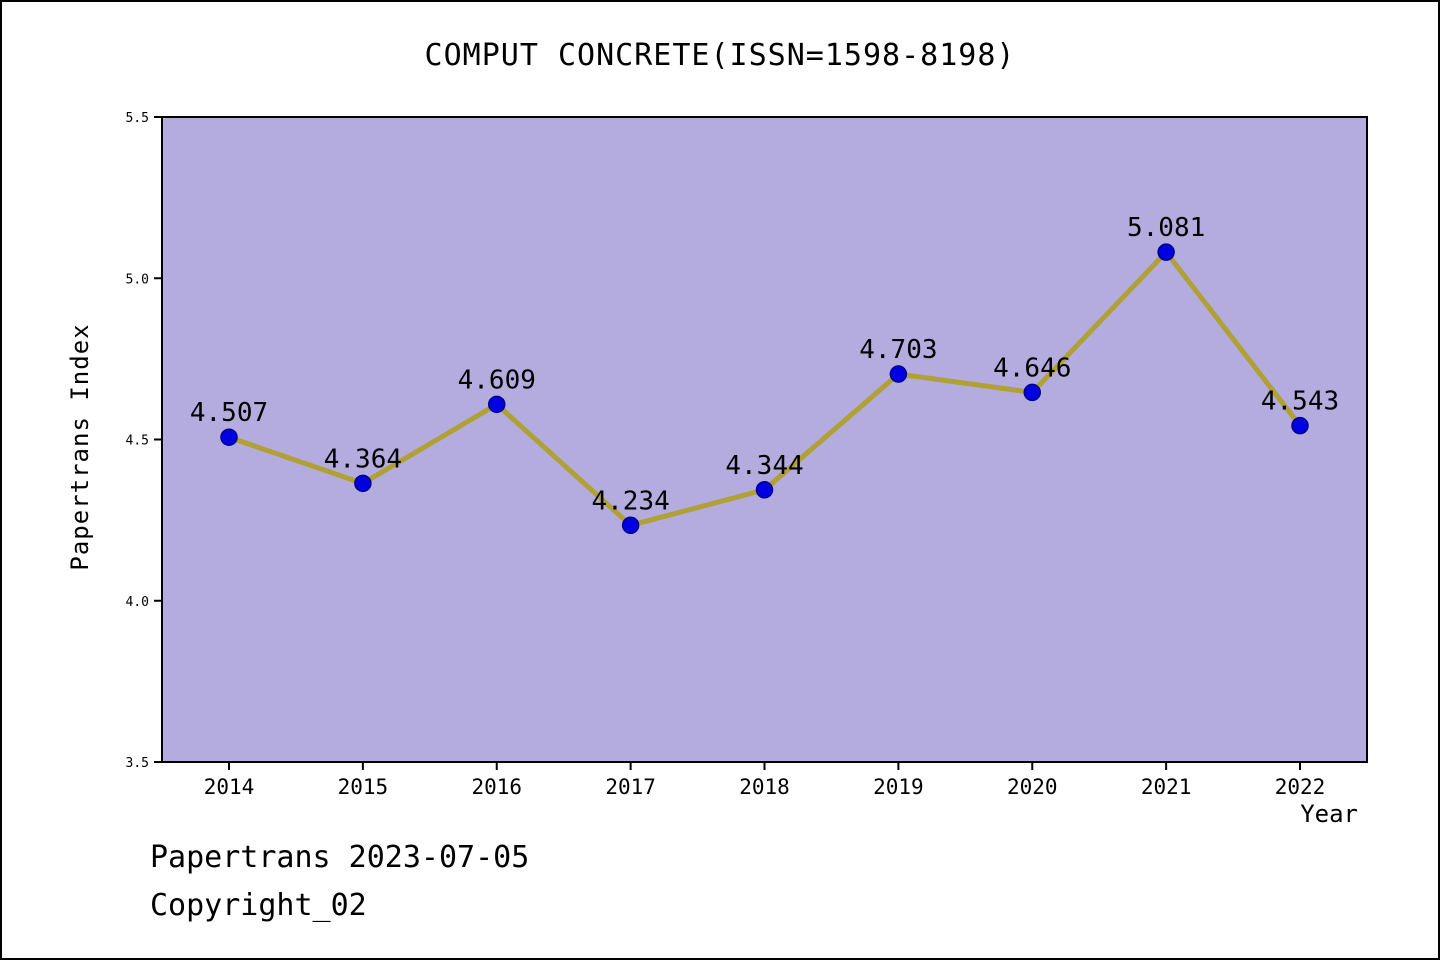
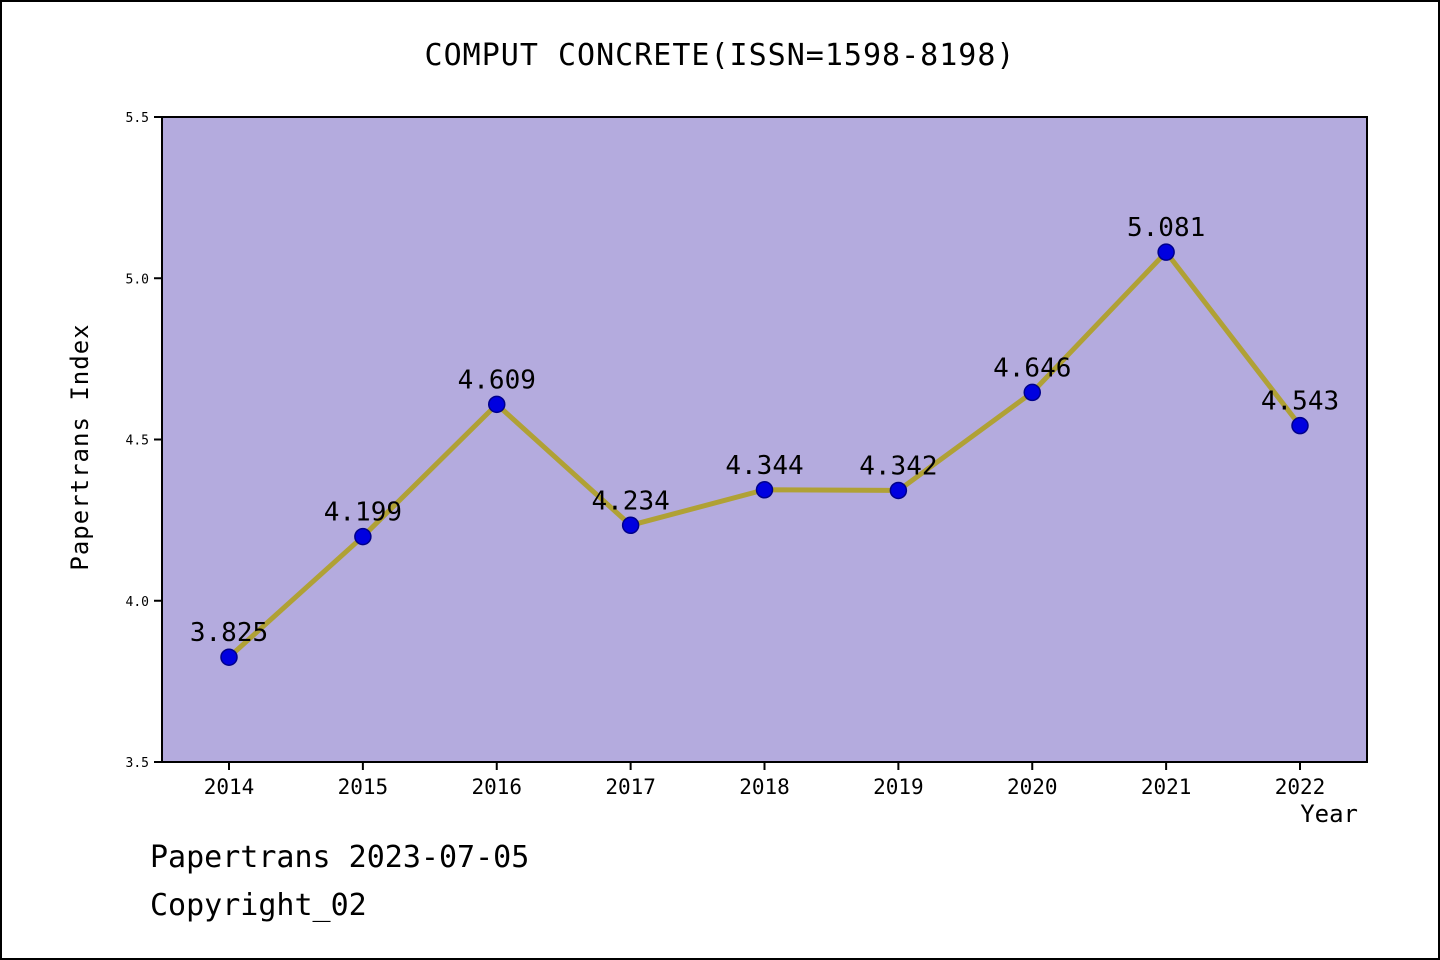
2014: 4.507 -> 3.825
2015: 4.364 -> 4.199
2019: 4.703 -> 4.342
